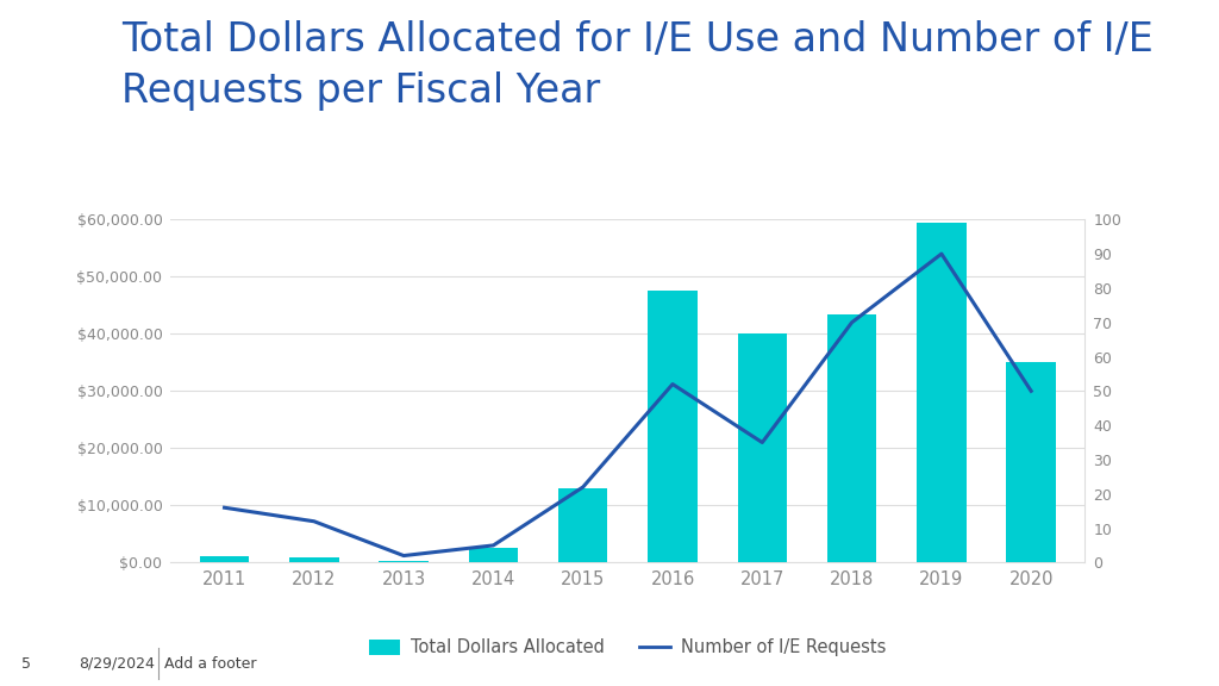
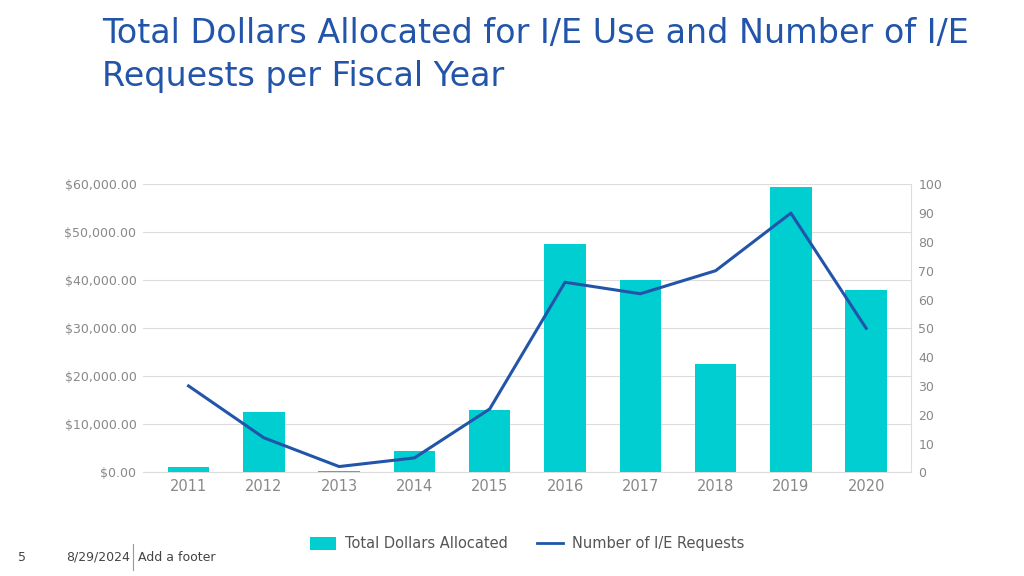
Number of I/E Requests/2011: 16 -> 30
Total Dollars Allocated/2012: $1,000 -> $12,500
Total Dollars Allocated/2014: $2,500 -> $4,500
Number of I/E Requests/2016: 52 -> 66
Number of I/E Requests/2017: 35 -> 62
Total Dollars Allocated/2018: $43,500 -> $22,500
Total Dollars Allocated/2020: $35,000 -> $38,000
